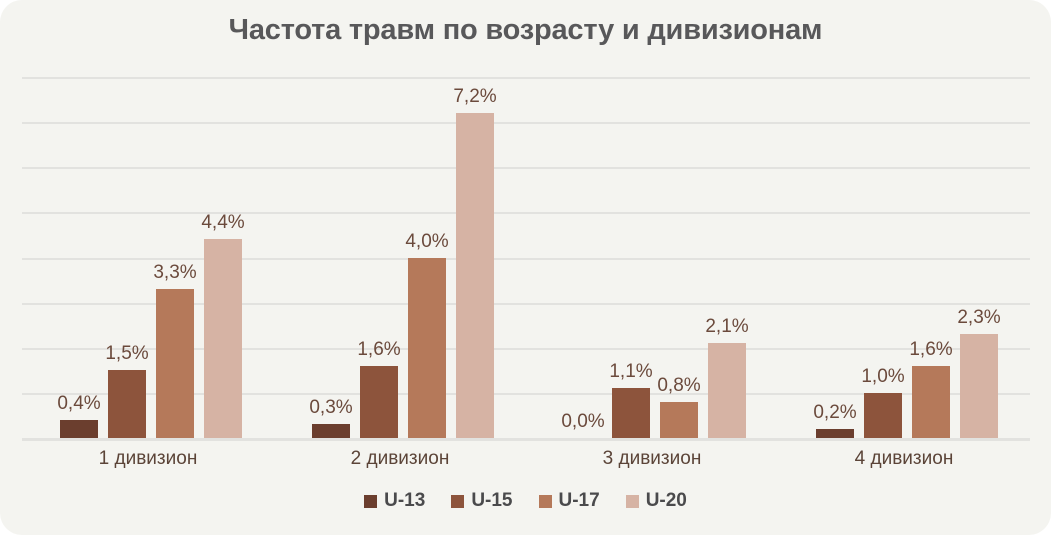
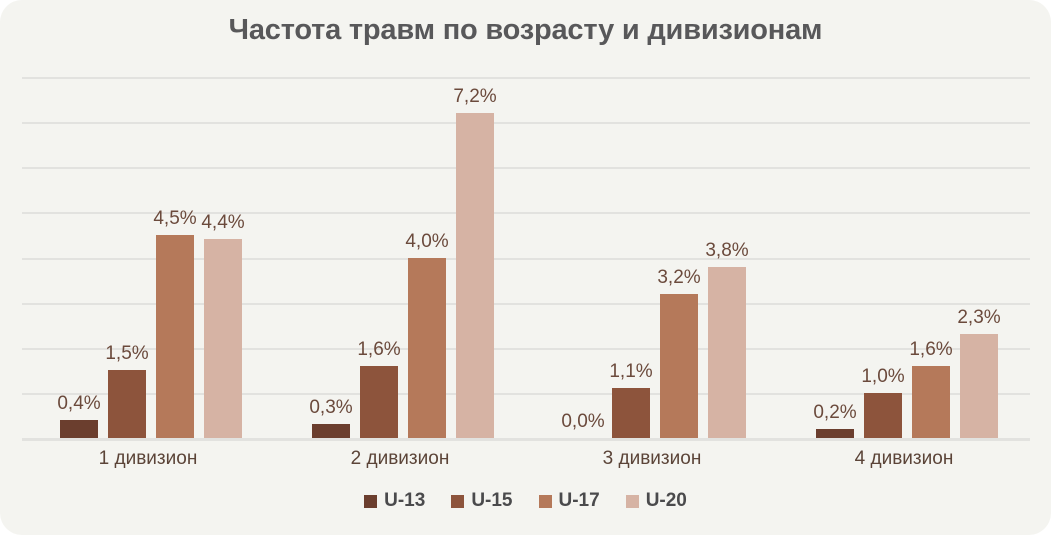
U-17/1 дивизион: 3,3% -> 4,5%
U-17/3 дивизион: 0,8% -> 3,2%
U-20/3 дивизион: 2,1% -> 3,8%
